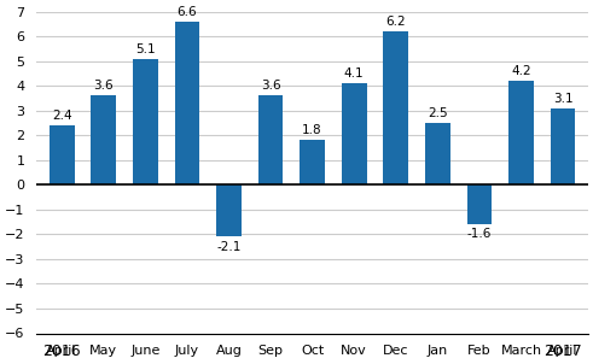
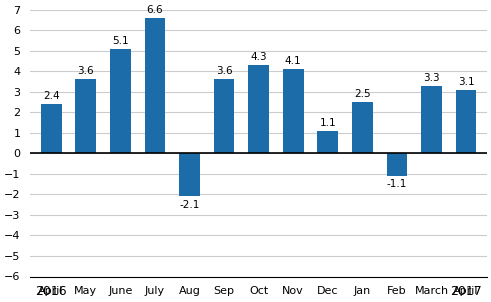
Oct: 1.8 -> 4.3
Dec: 6.2 -> 1.1
Feb: -1.6 -> -1.1
March: 4.2 -> 3.3
